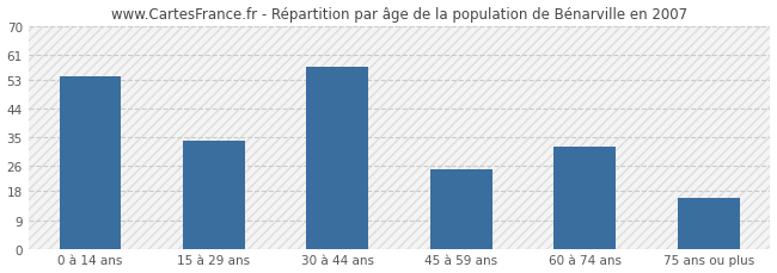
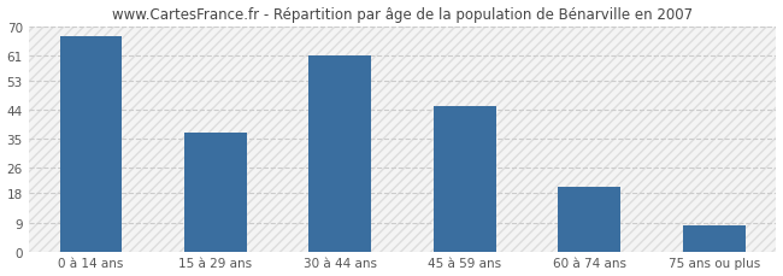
0 à 14 ans: 54 -> 67
15 à 29 ans: 34 -> 37
30 à 44 ans: 57 -> 61
45 à 59 ans: 25 -> 45
60 à 74 ans: 32 -> 20
75 ans ou plus: 16 -> 8
